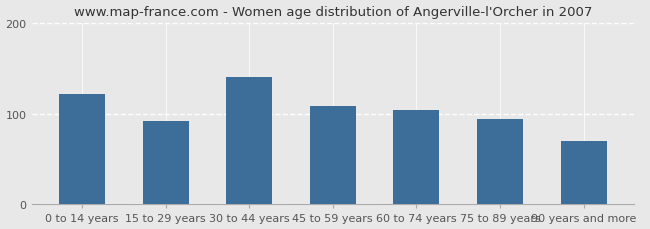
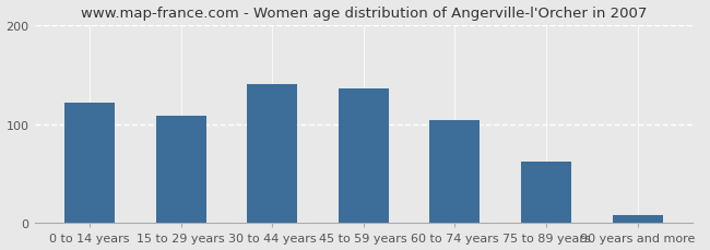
15 to 29 years: 92 -> 108
45 to 59 years: 108 -> 136
75 to 89 years: 94 -> 62
90 years and more: 70 -> 8
